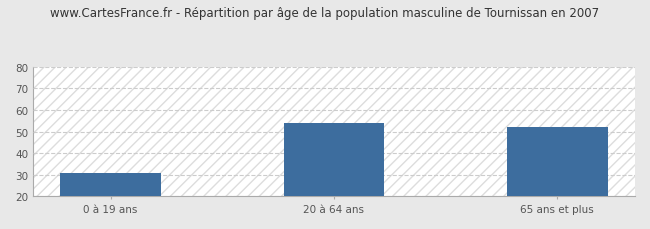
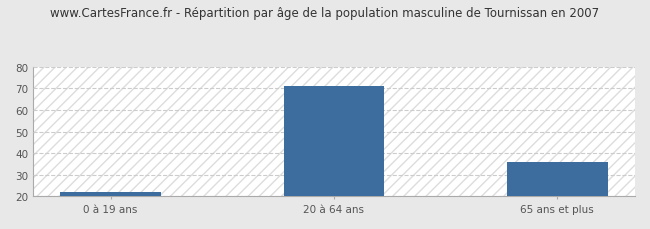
0 à 19 ans: 31 -> 22
20 à 64 ans: 54 -> 71
65 ans et plus: 52 -> 36
